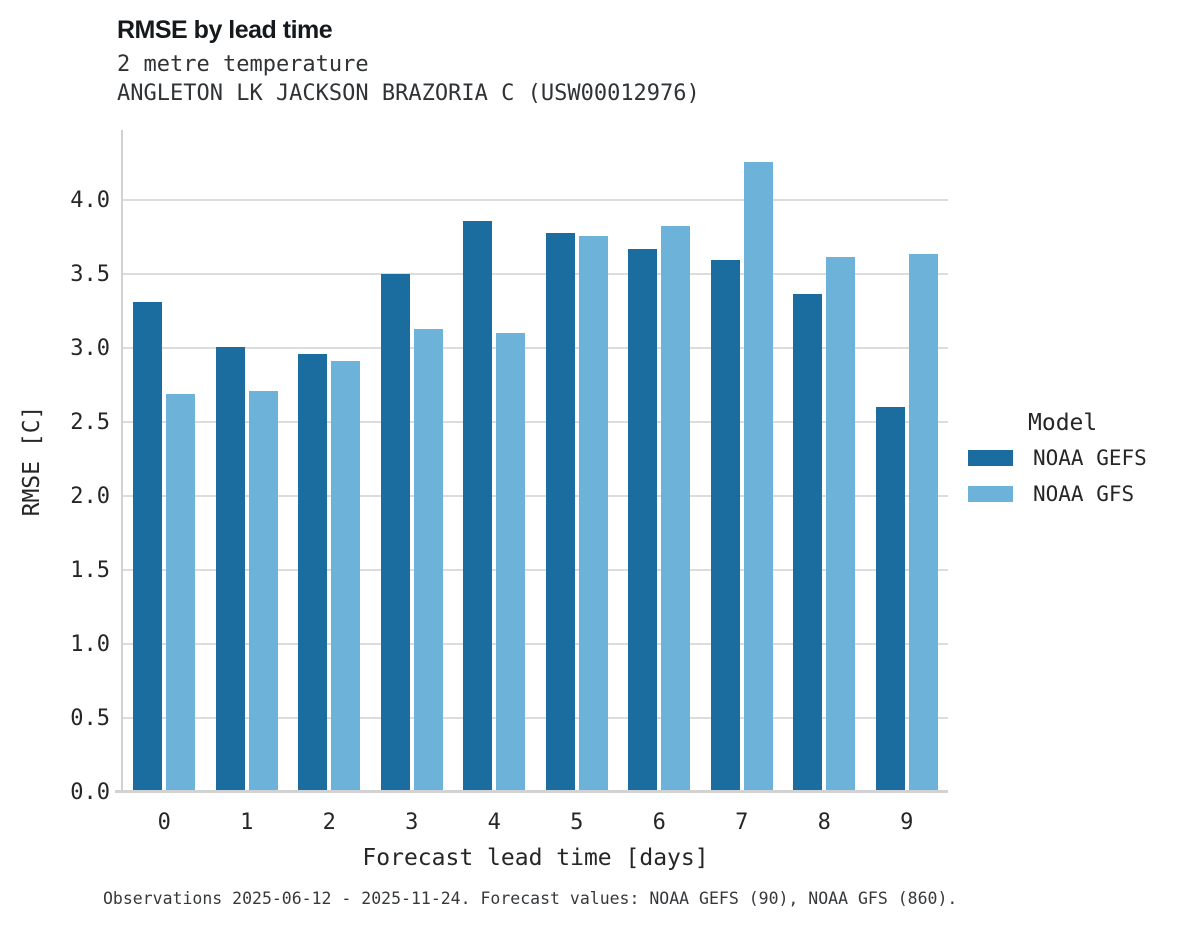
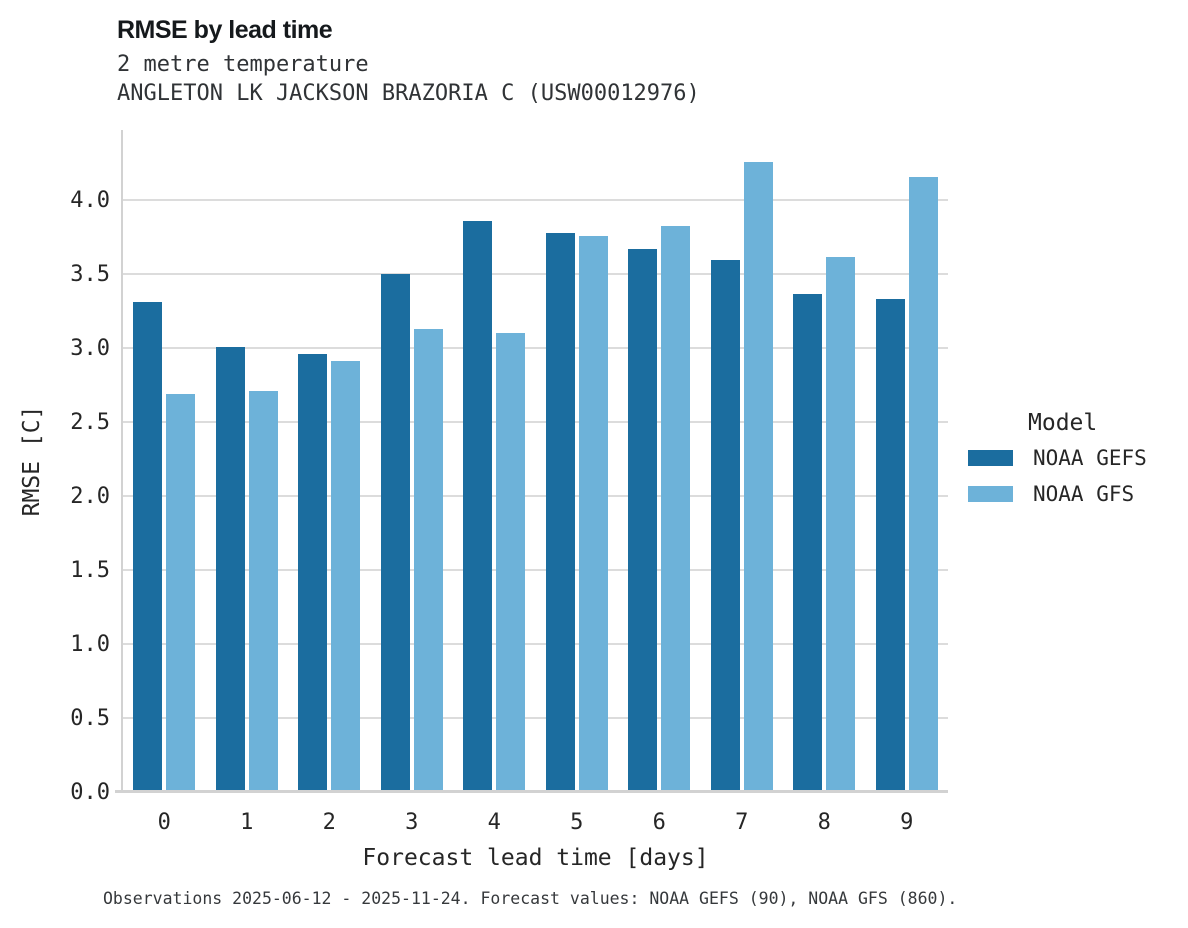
NOAA GEFS/9: 2.60 -> 3.33
NOAA GFS/9: 3.64 -> 4.16
